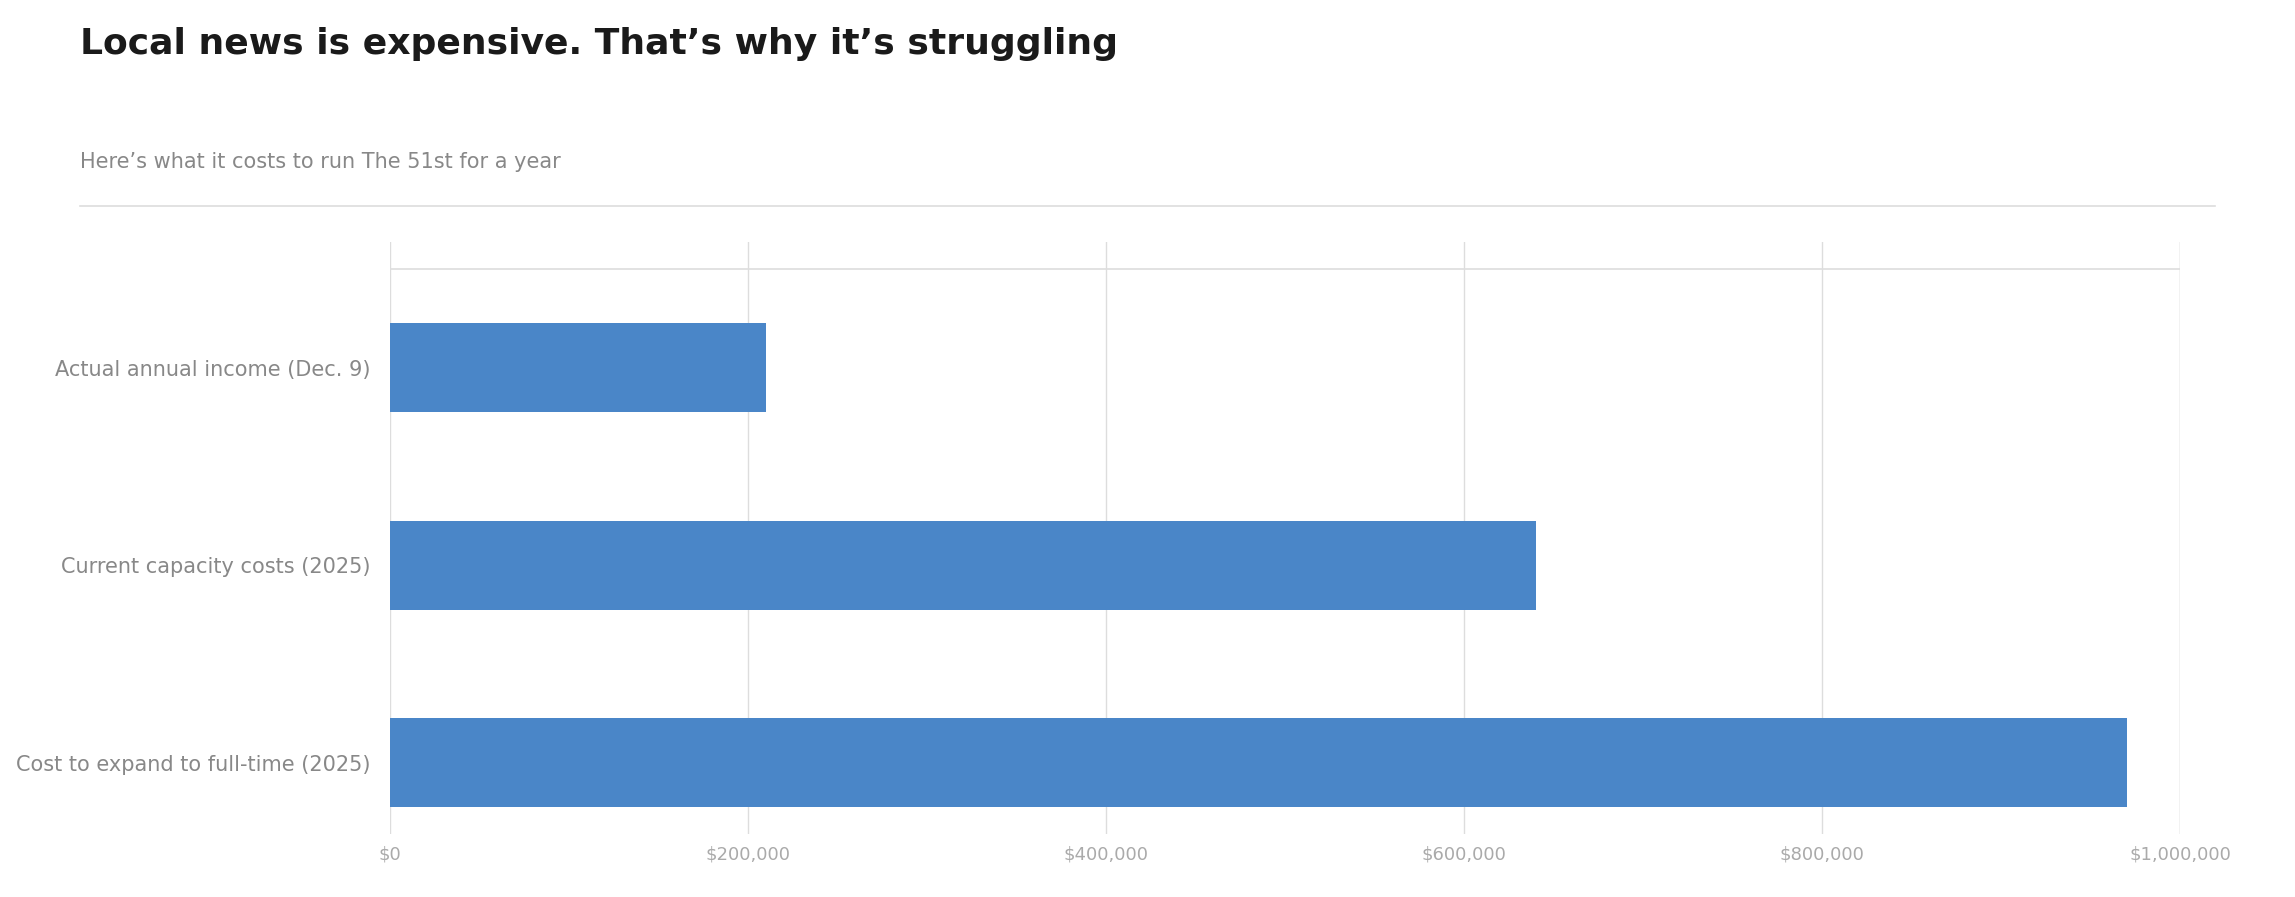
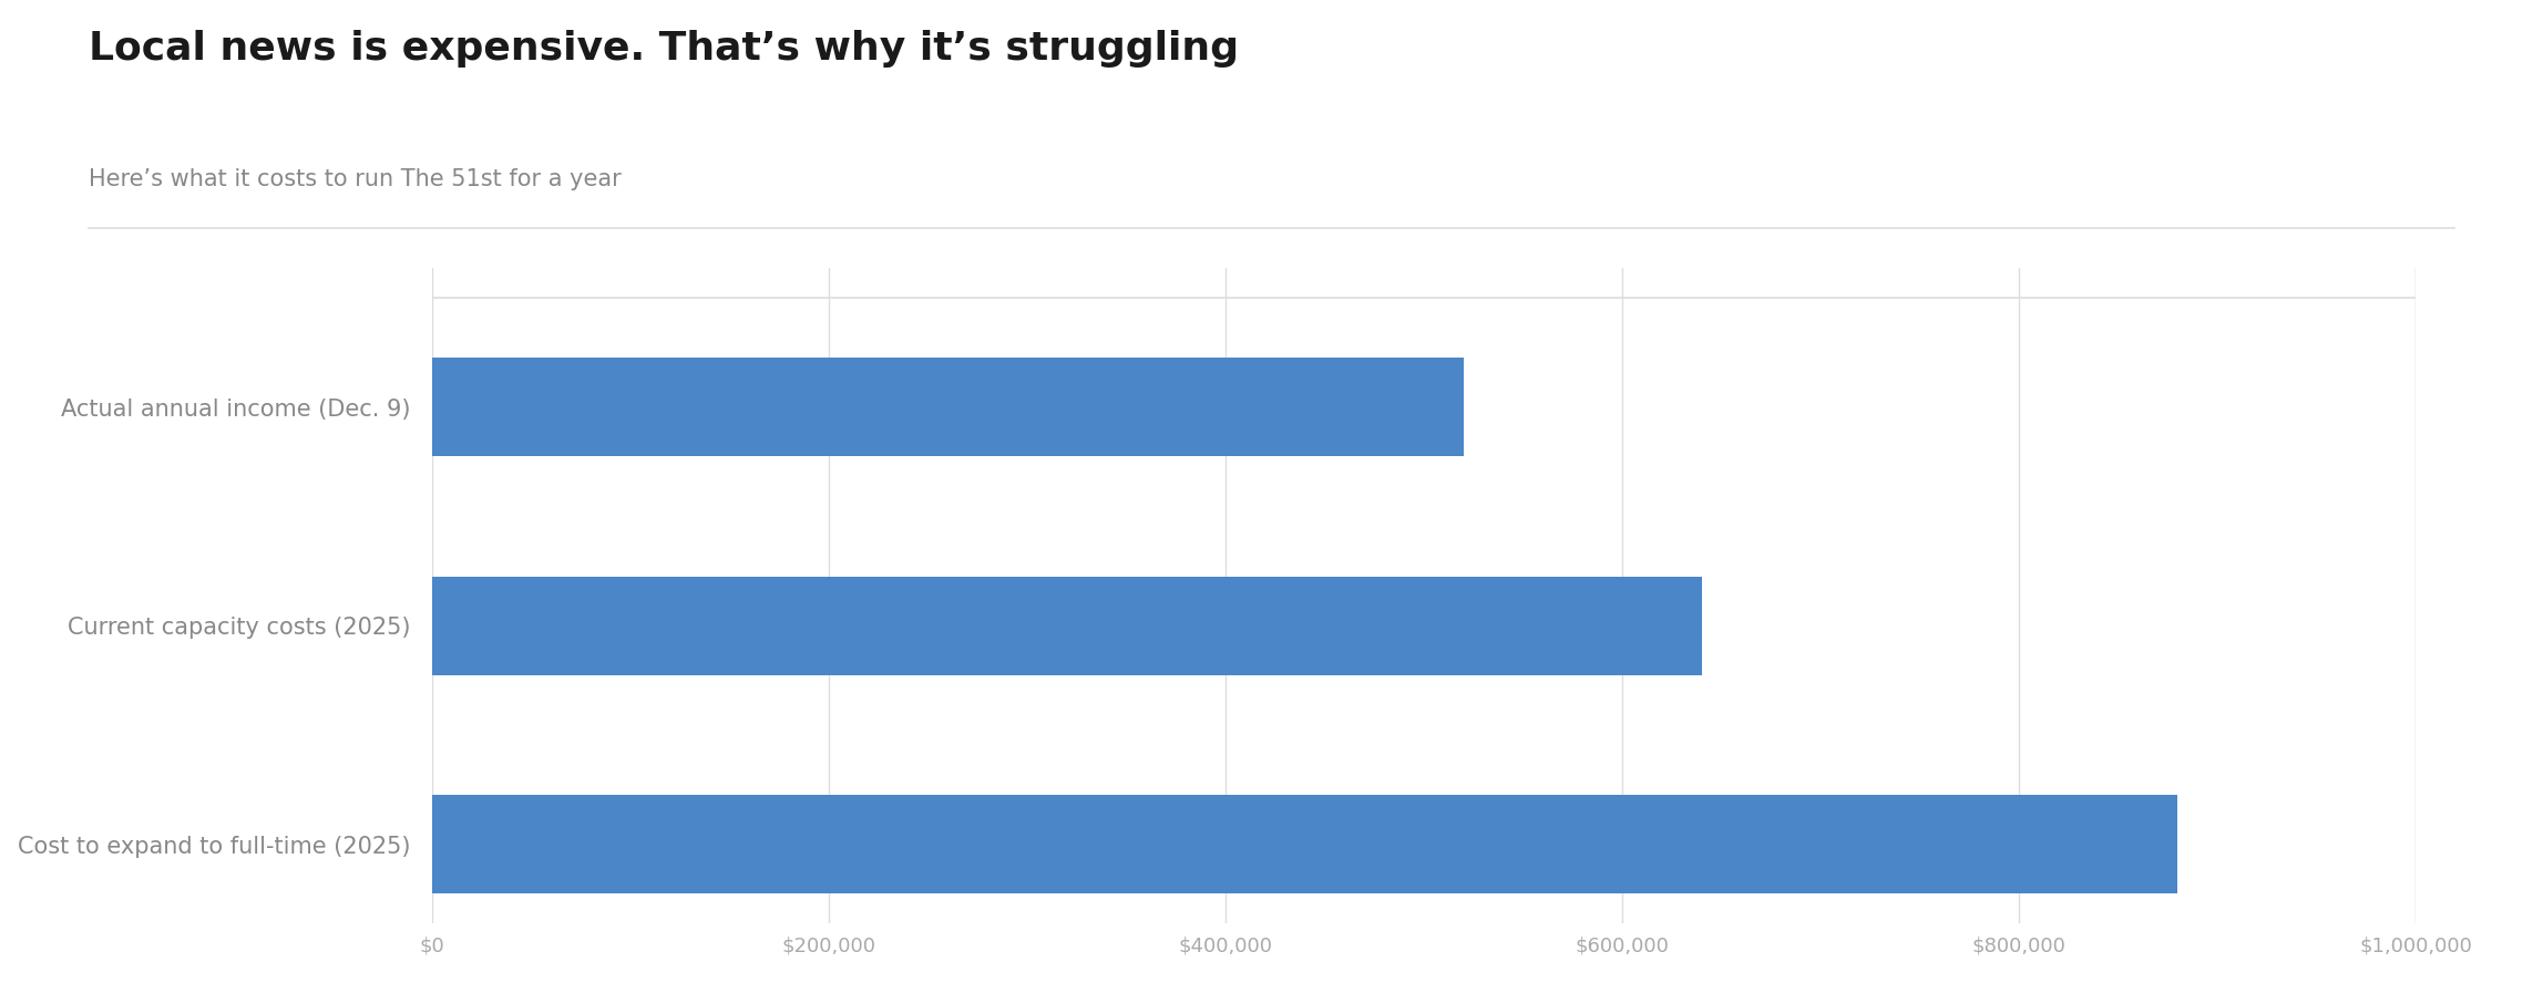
Actual annual income (Dec. 9): $210,000 -> $520,000
Cost to expand to full-time (2025): $970,000 -> $880,000
